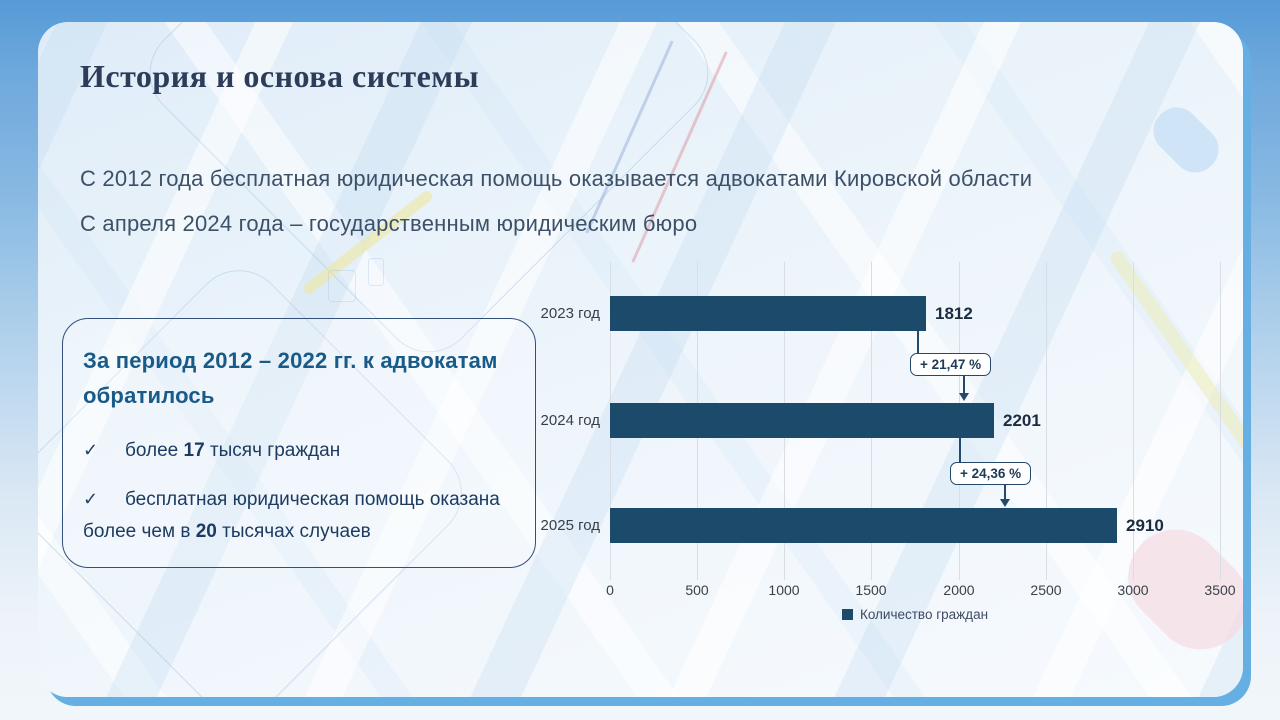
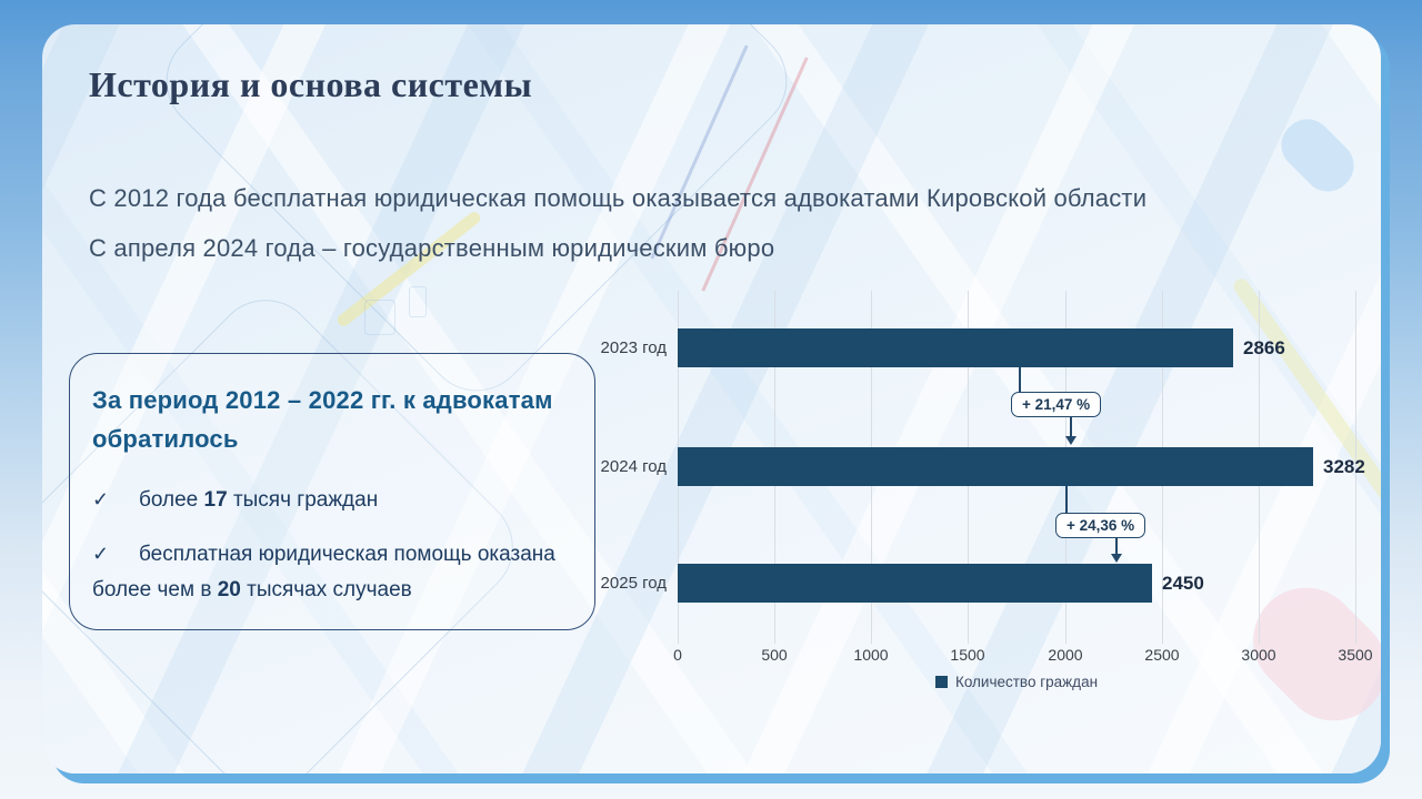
2023 год: 1812 -> 2866
2024 год: 2201 -> 3282
2025 год: 2910 -> 2450
